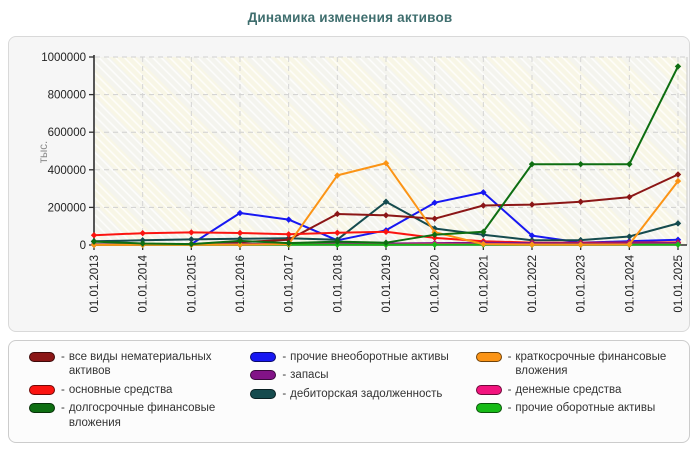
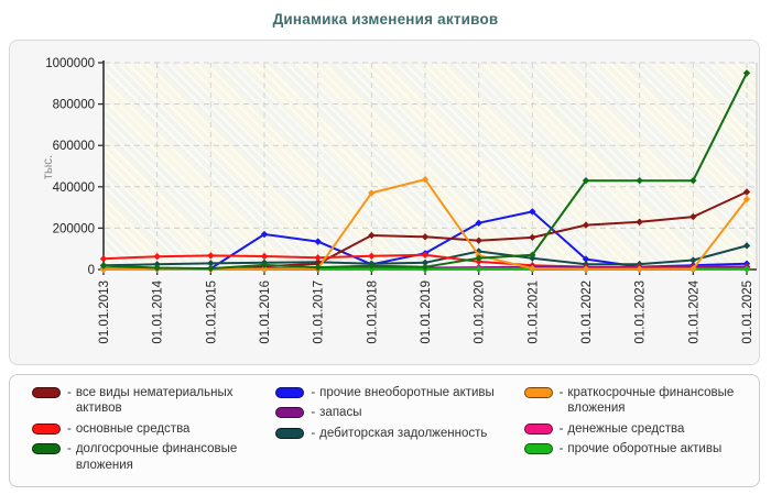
дебиторская задолженность/01.01.2019: 230000 -> 30000
все виды нематериальных активов/01.01.2021: 210000 -> 160000
